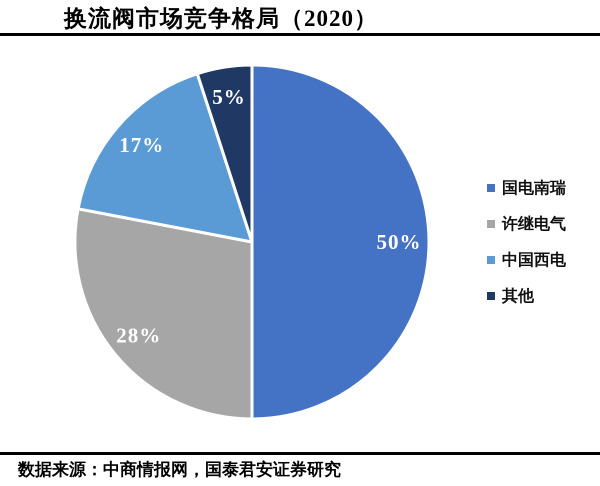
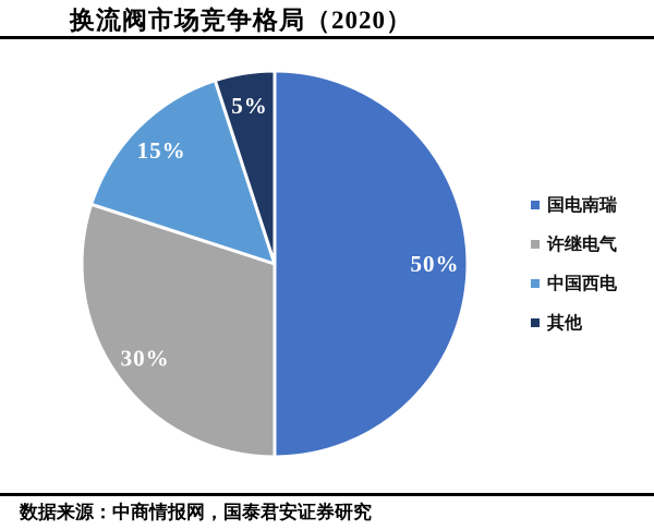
许继电气: 28% -> 30%
中国西电: 17% -> 15%
